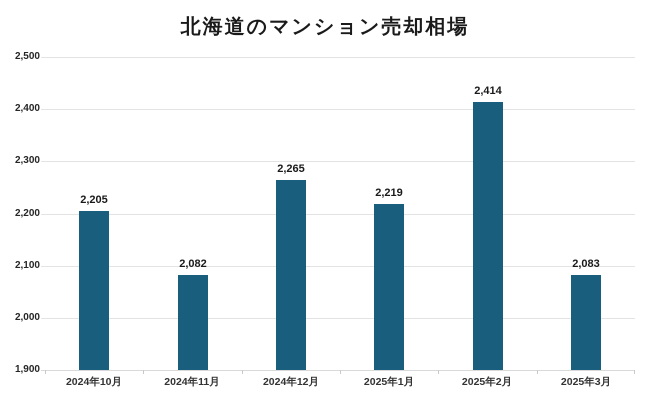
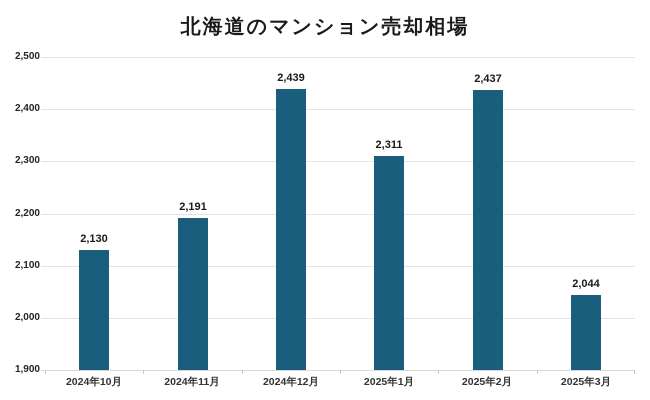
2024年10月: 2,205 -> 2,130
2024年11月: 2,082 -> 2,191
2024年12月: 2,265 -> 2,439
2025年1月: 2,219 -> 2,311
2025年2月: 2,414 -> 2,437
2025年3月: 2,083 -> 2,044
